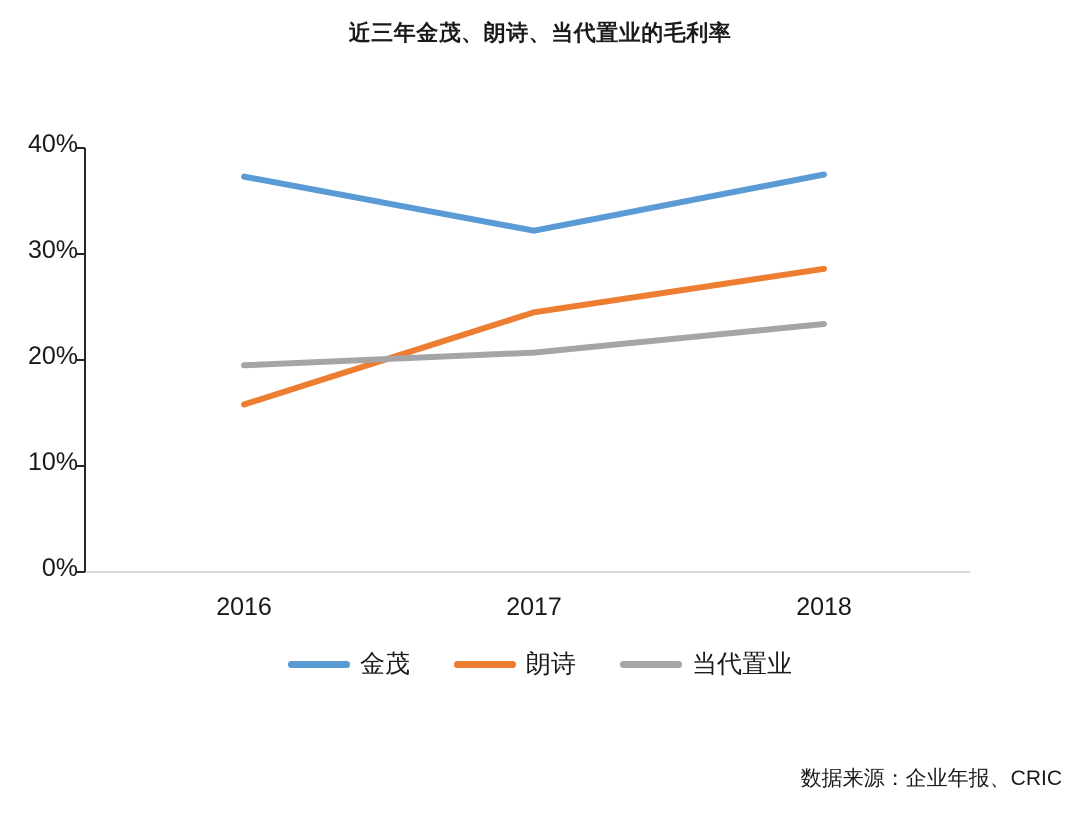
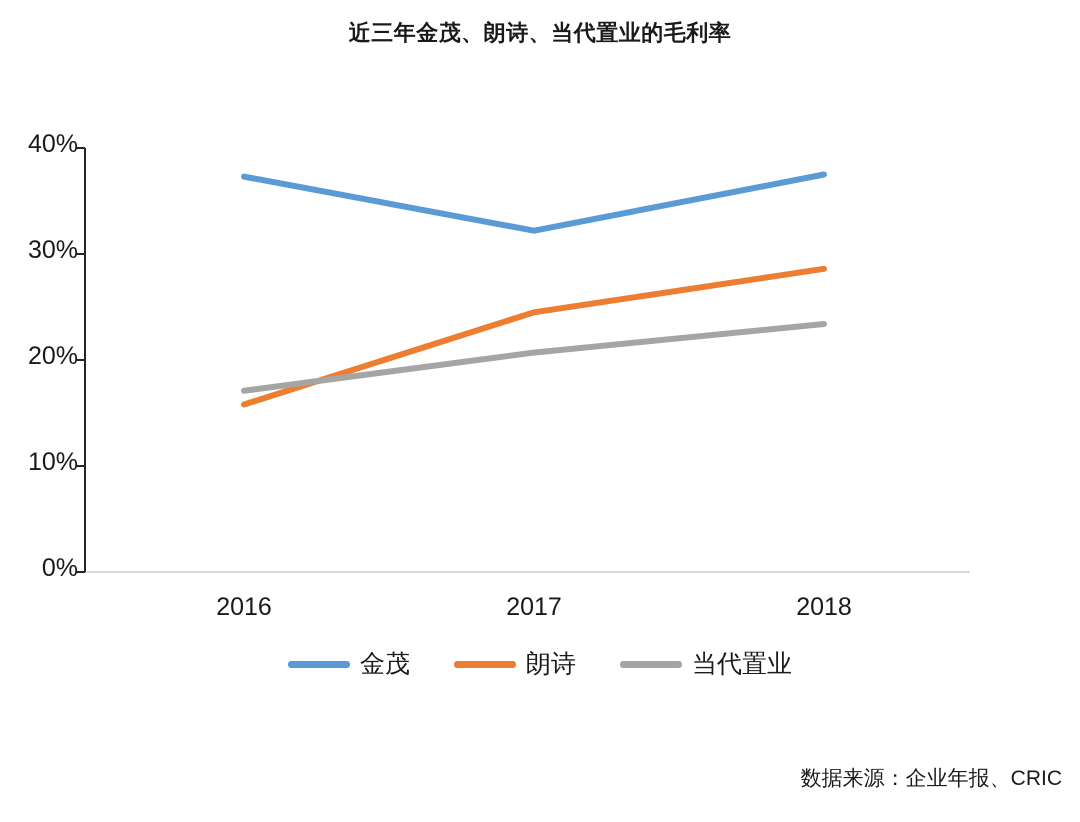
当代置业/2016: 19.5% -> 17.1%
